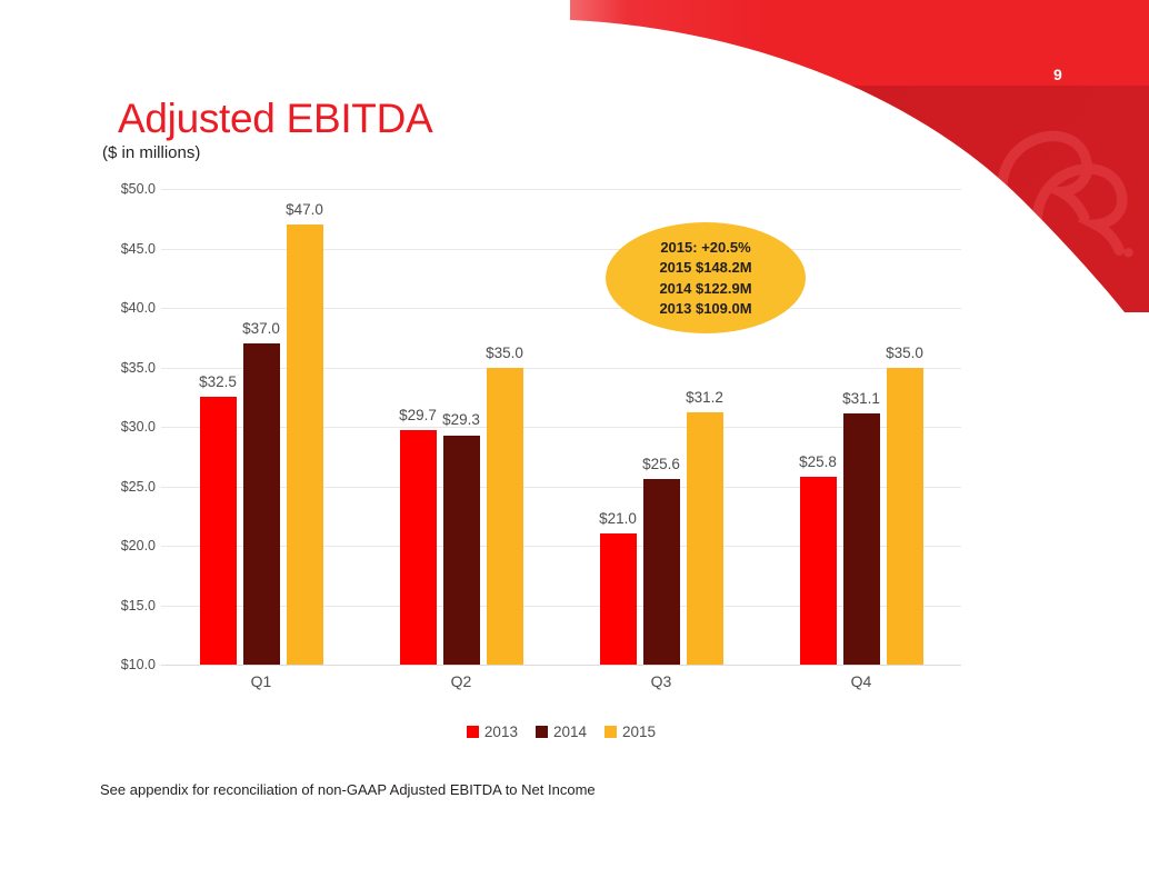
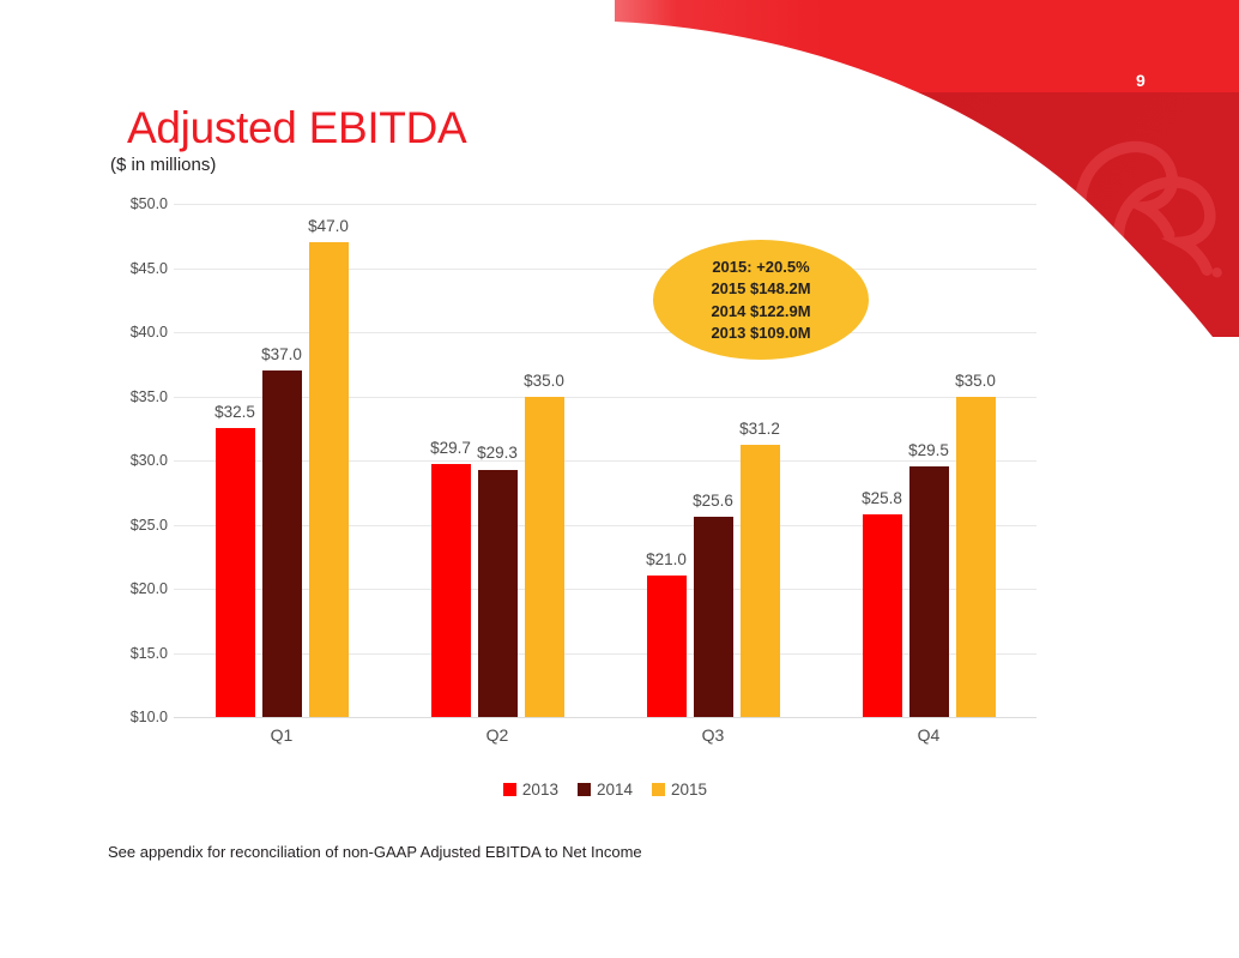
2014/Q4: $31.1 -> $29.5
